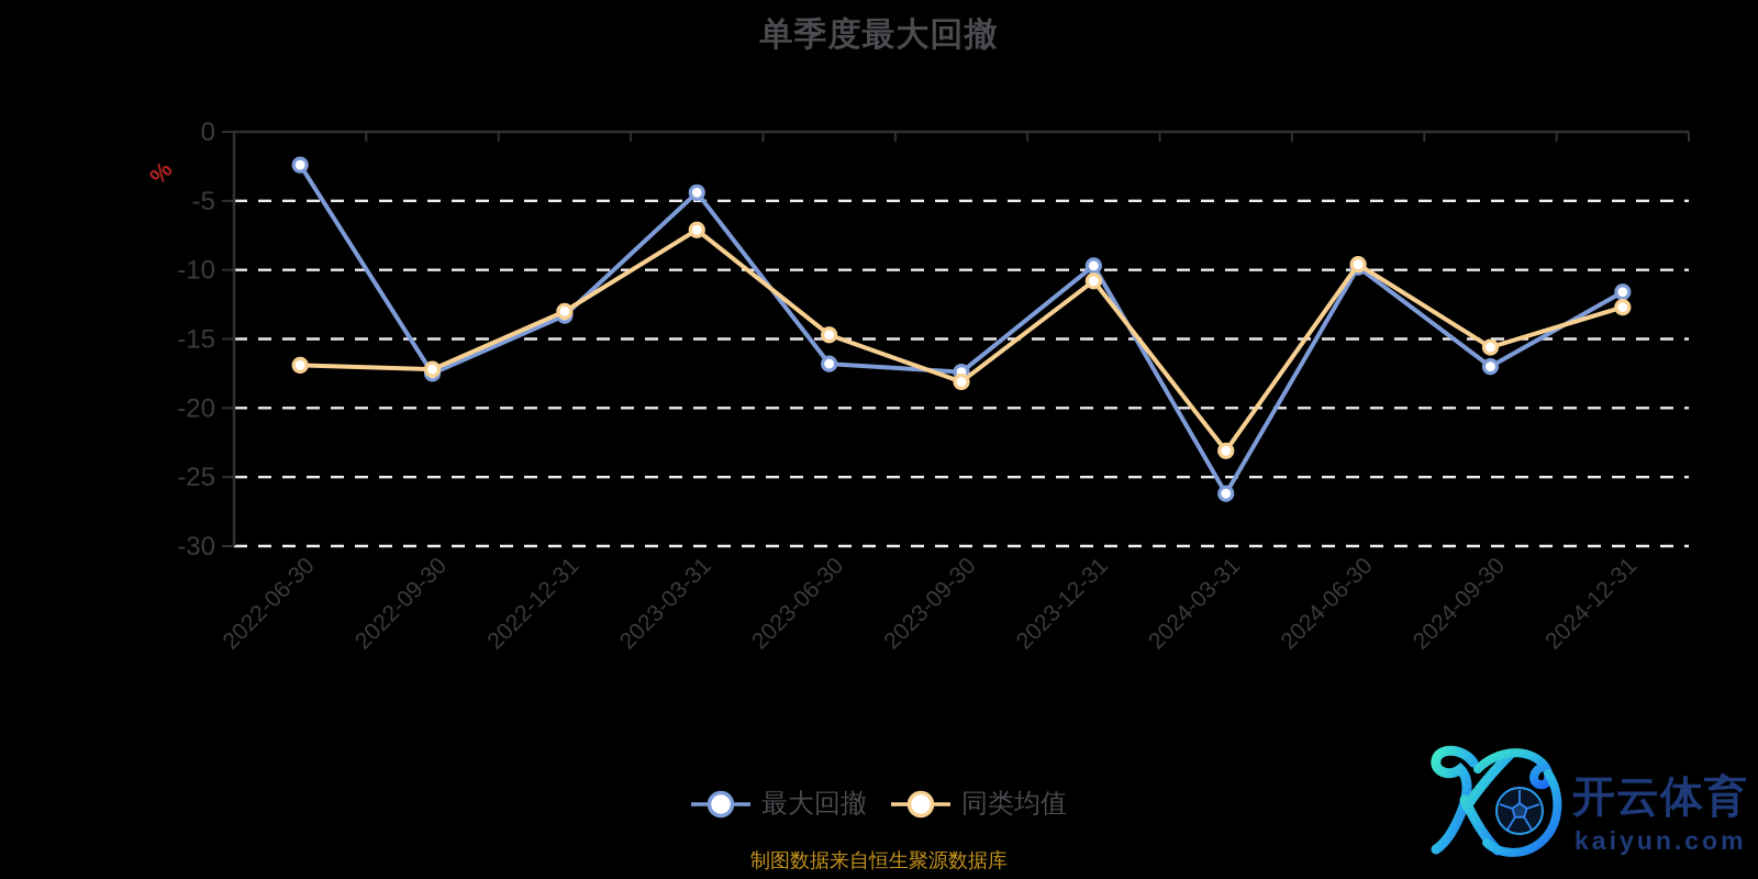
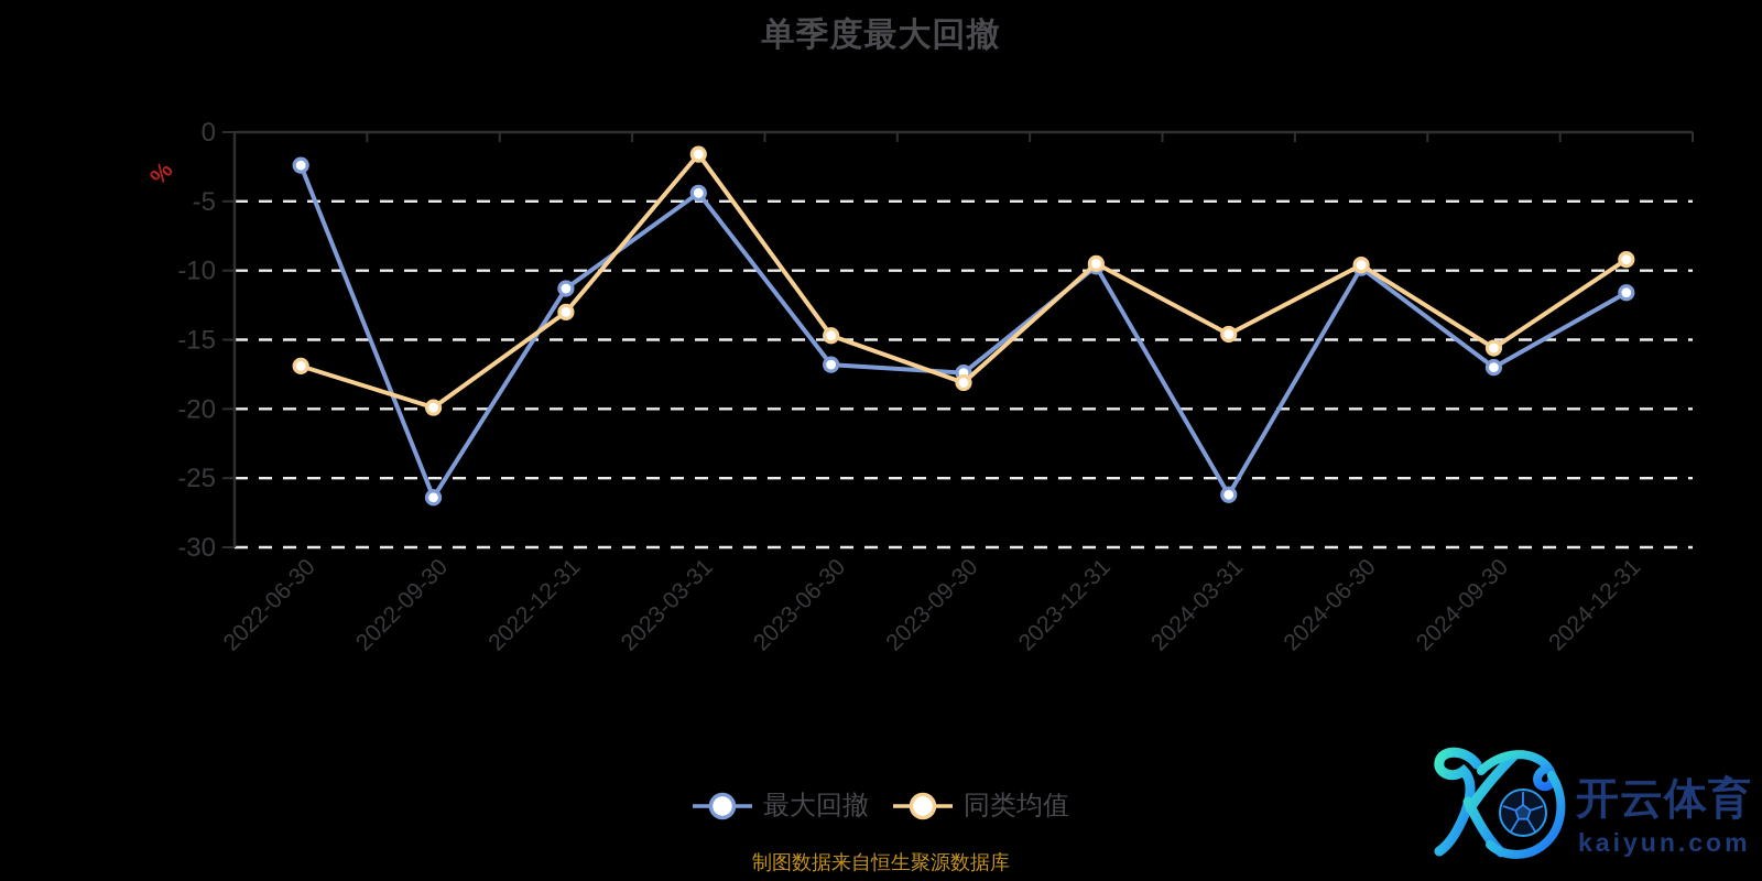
最大回撤/2022-09-30: -17.5 -> -26.4
同类均值/2022-09-30: -17.2 -> -19.9
最大回撤/2022-12-31: -13.3 -> -11.3
同类均值/2023-03-31: -7.1 -> -1.6
同类均值/2023-12-31: -10.8 -> -9.5
同类均值/2024-03-31: -23.1 -> -14.6
同类均值/2024-12-31: -12.7 -> -9.2
